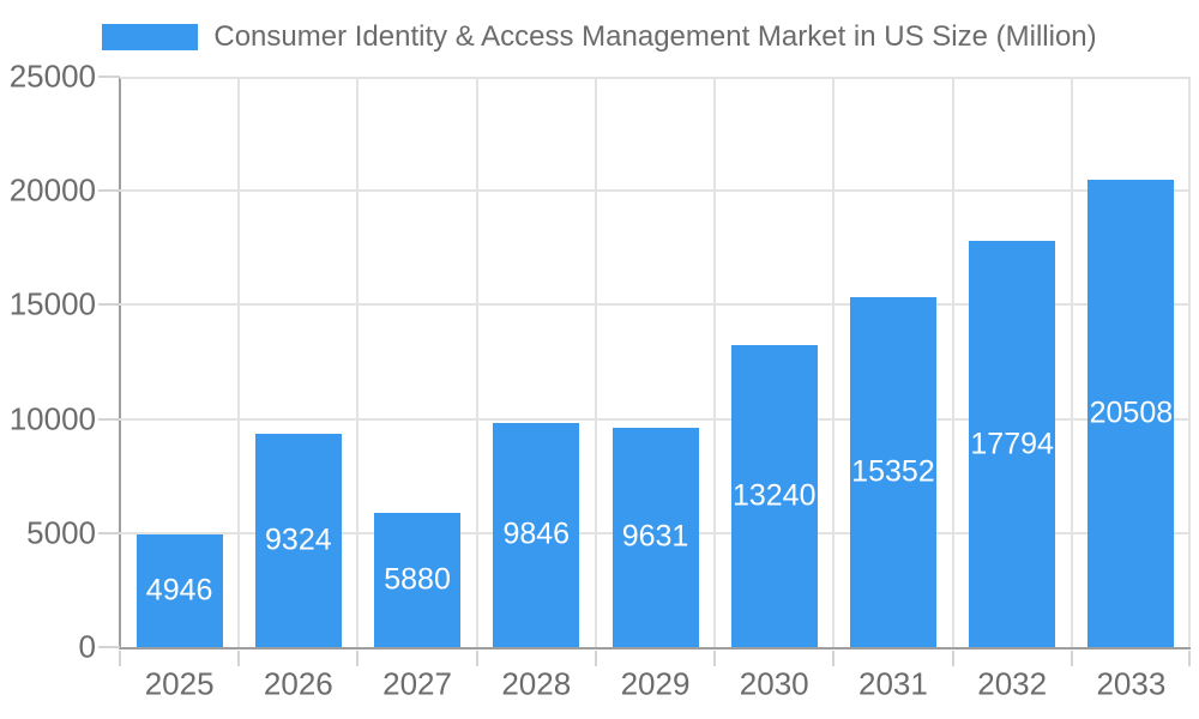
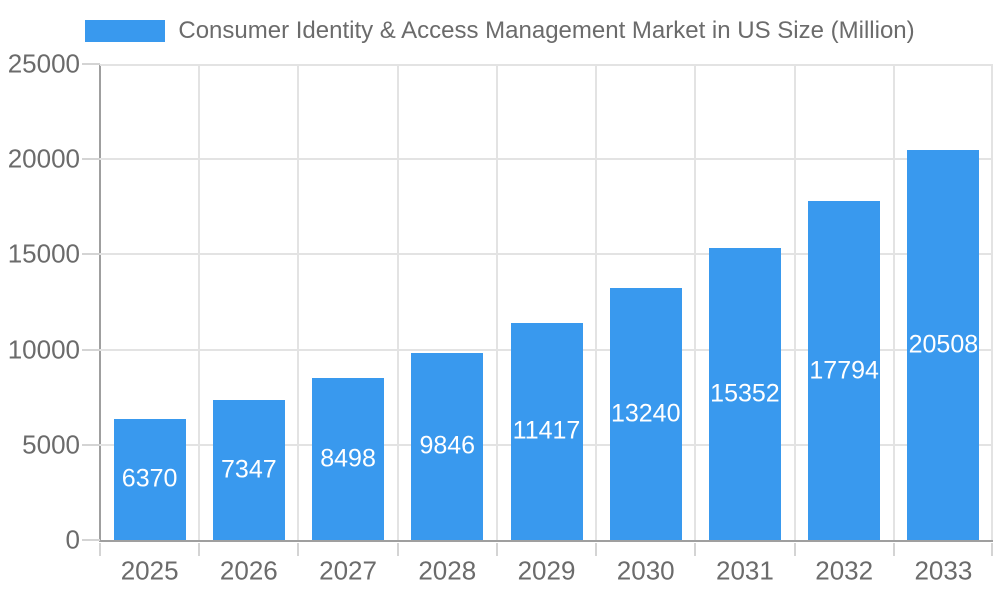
2025: 4946 -> 6370
2026: 9324 -> 7347
2027: 5880 -> 8498
2029: 9631 -> 11417
